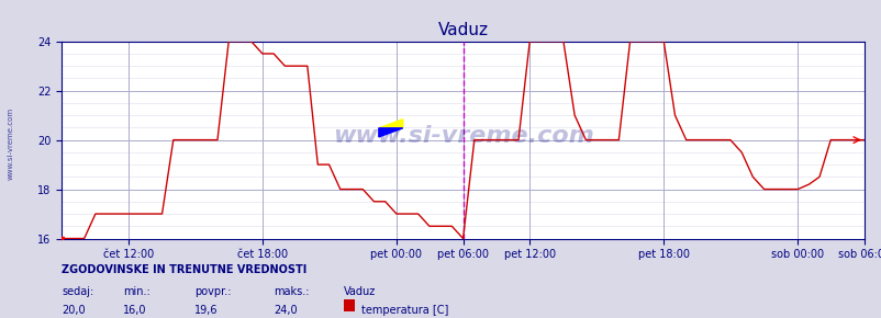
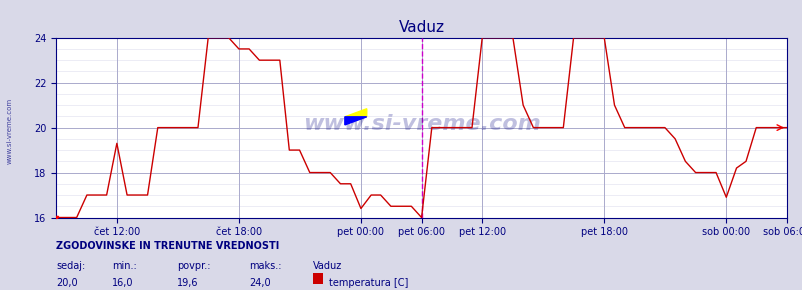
čet 12:00: 17.0 -> 19.3
pet 00:00: 17.0 -> 16.4
sob 00:00: 18.0 -> 16.9
